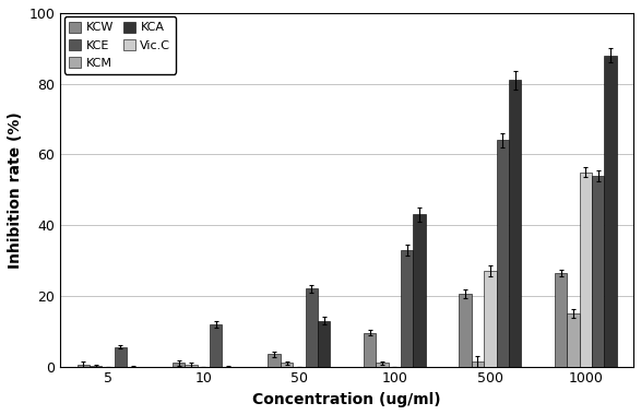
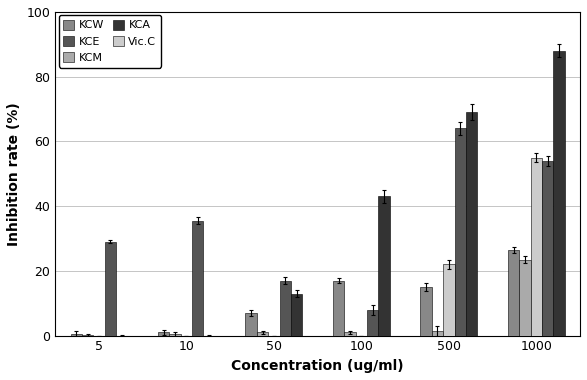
KCE/5: 5.5 -> 29.0
KCE/10: 12.0 -> 35.5
KCW/50: 3.5 -> 7.0
KCE/50: 22.0 -> 17.0
KCW/100: 9.5 -> 17.0
KCE/100: 33.0 -> 8.0
KCW/500: 20.5 -> 15.0
Vic.C/500: 27 -> 22
KCA/500: 81 -> 69
KCM/1000: 15.0 -> 23.5
